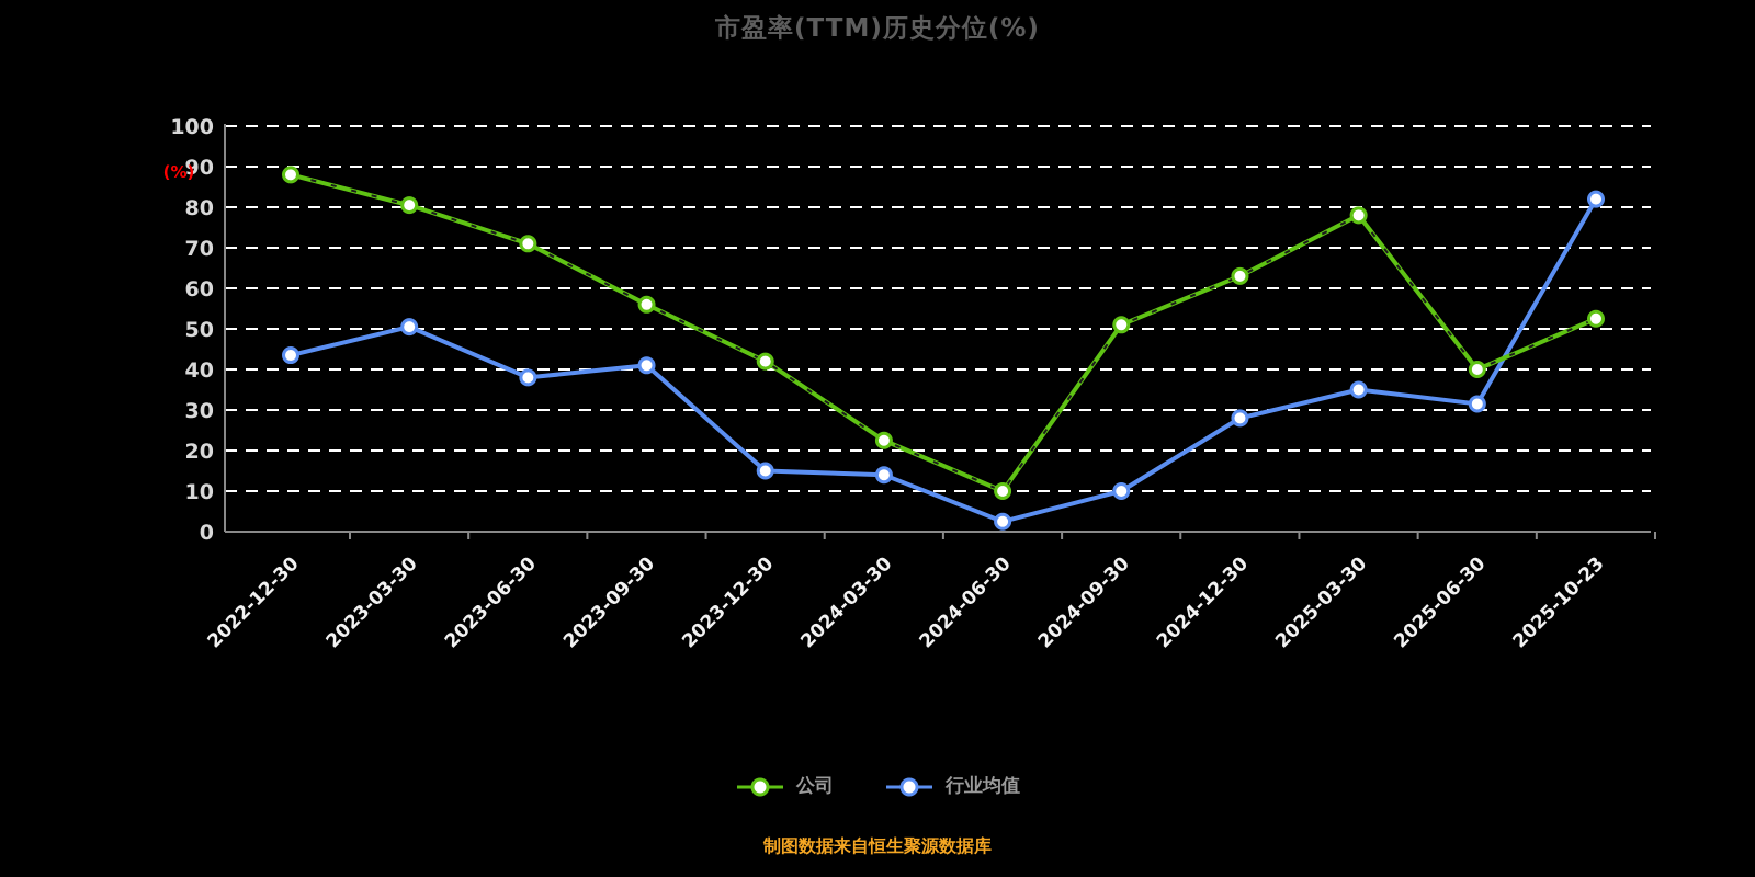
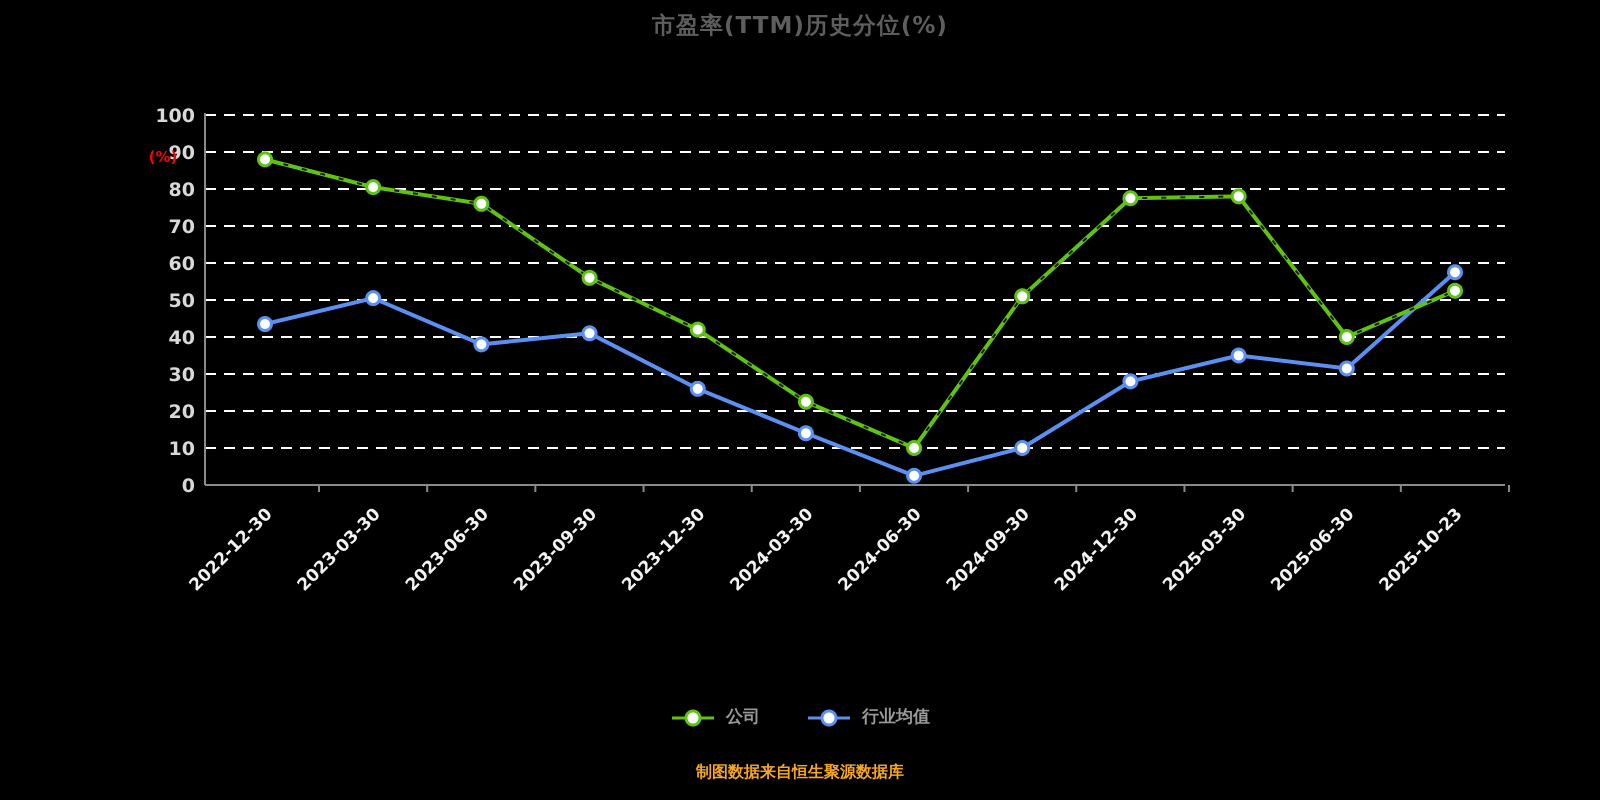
公司/2023-06-30: 71 -> 76
行业均值/2023-12-30: 15 -> 26
公司/2024-12-30: 63 -> 78
行业均值/2025-10-23: 82 -> 58
